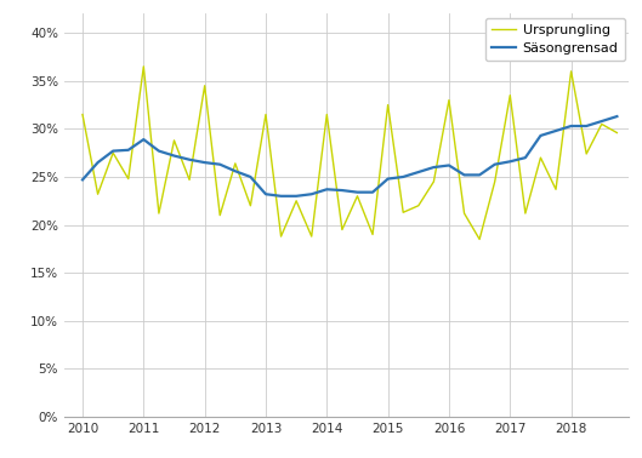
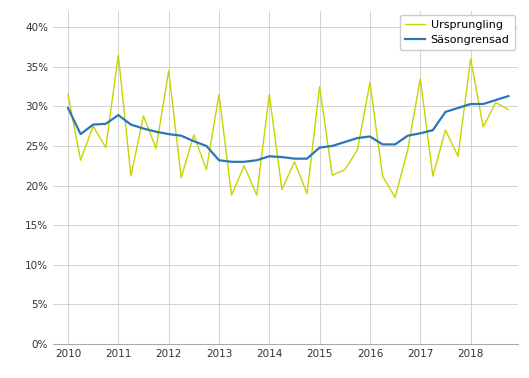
Säsongrensad/2010: 24.7% -> 29.8%
